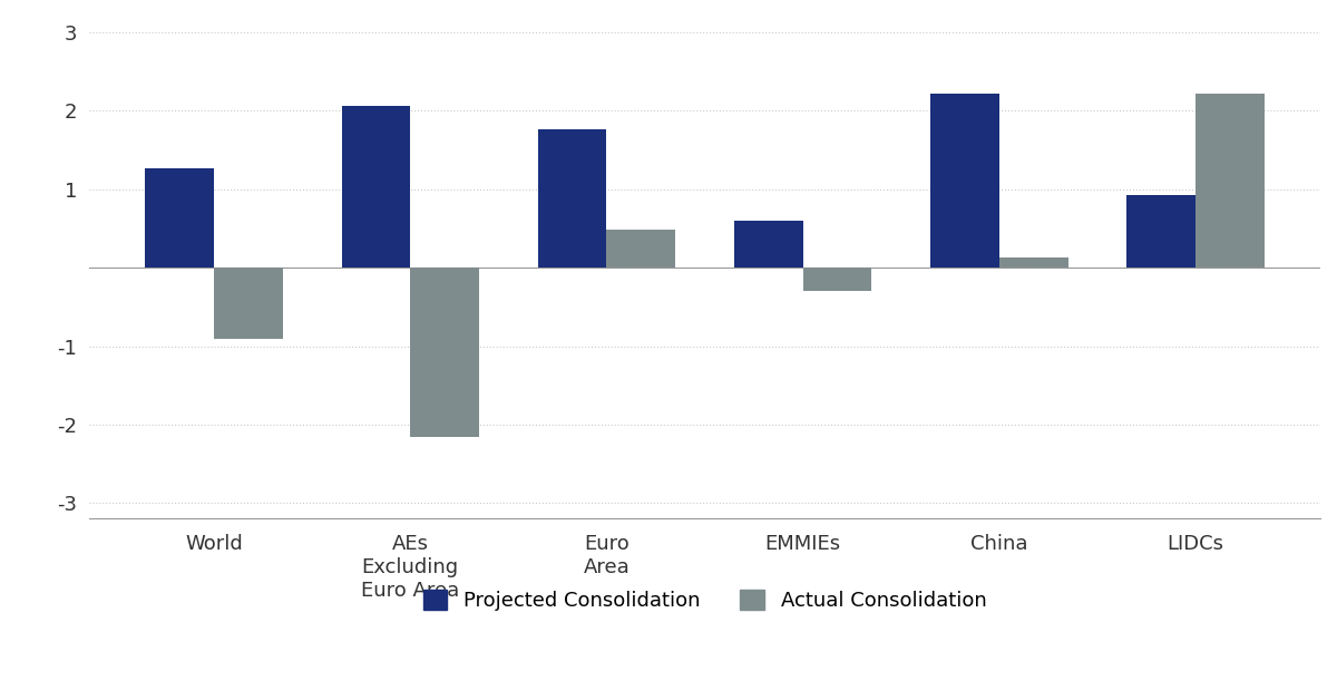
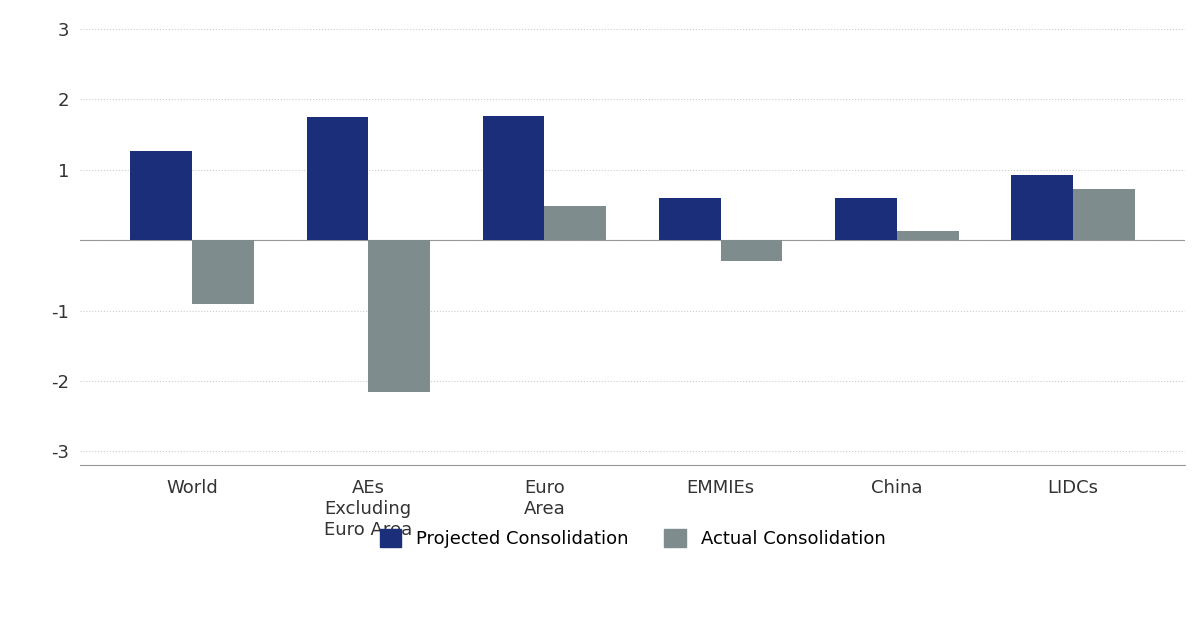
Projected Consolidation/AEs Excluding Euro Area: 2.06 -> 1.75
Projected Consolidation/China: 2.22 -> 0.60
Actual Consolidation/LIDCs: 2.22 -> 0.73
